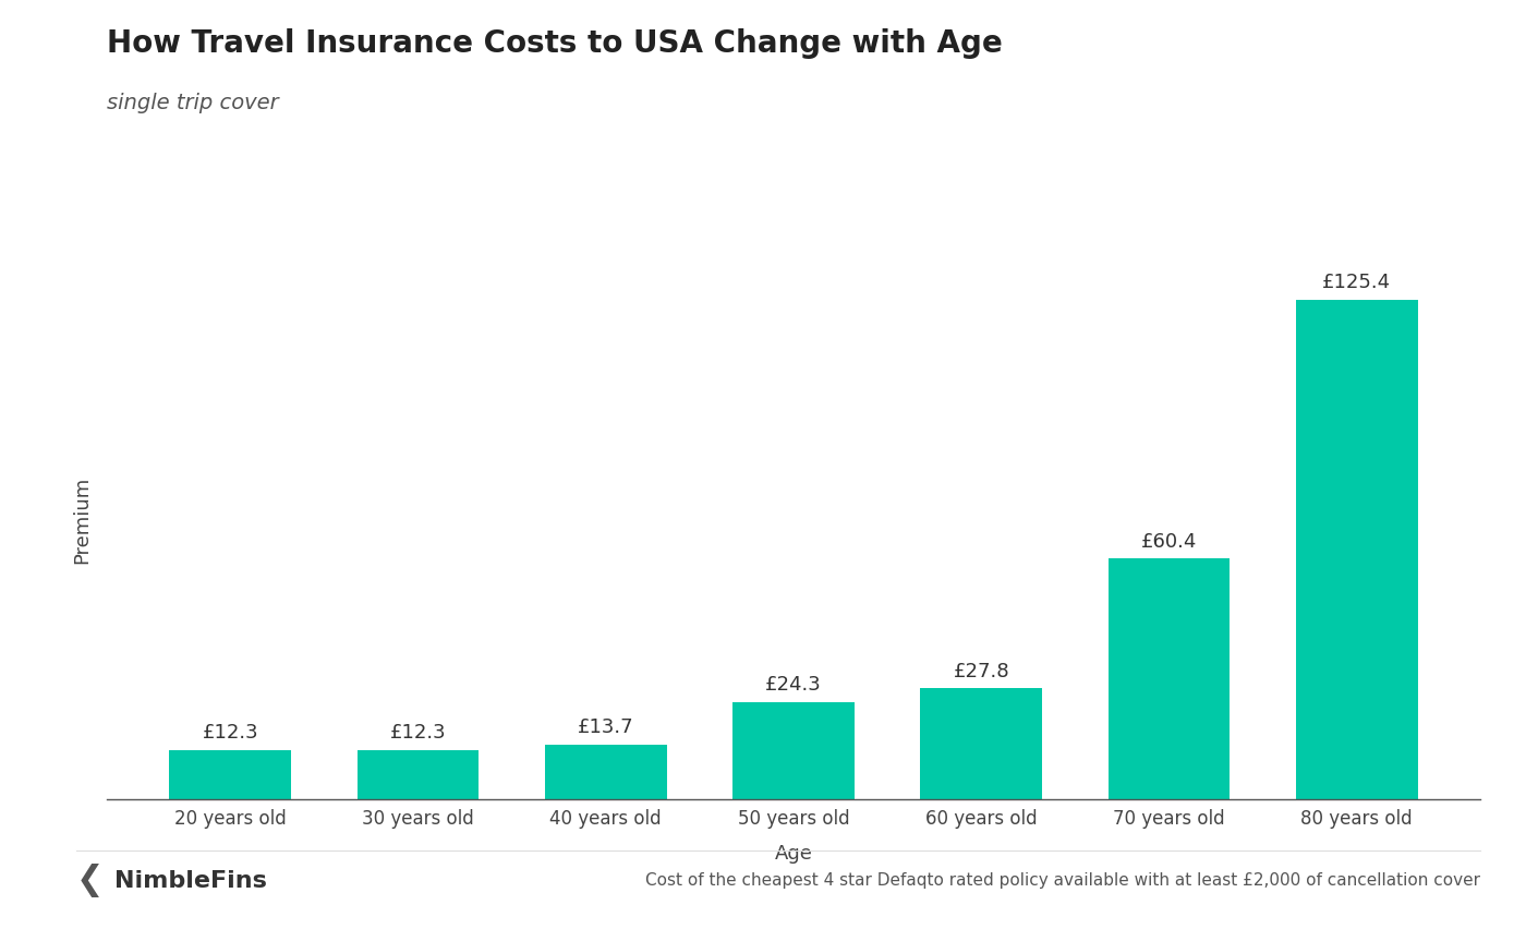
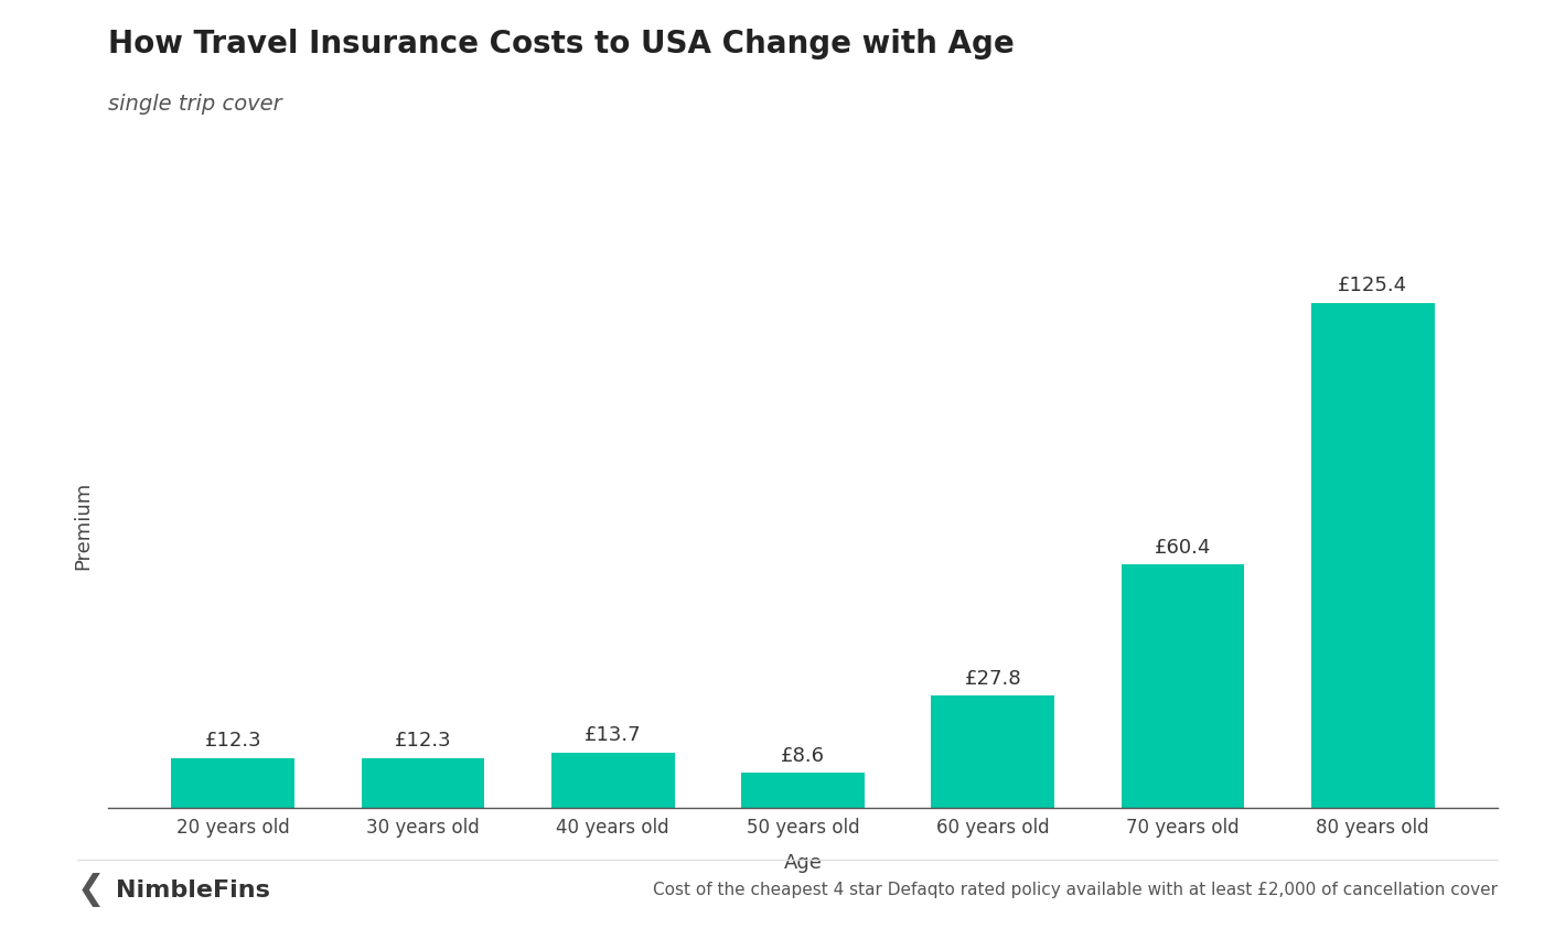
50 years old: £24.3 -> £8.6
